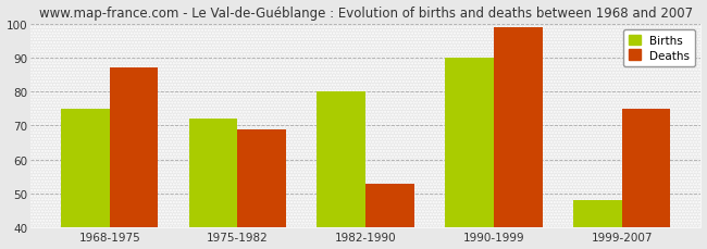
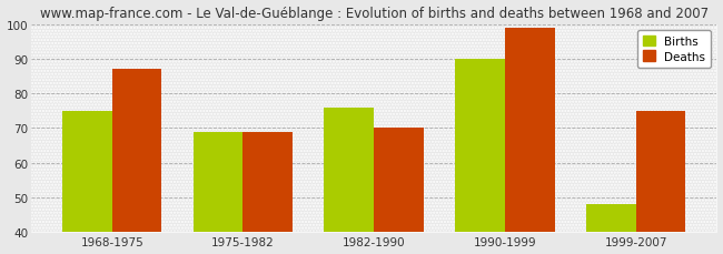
Births/1975-1982: 72 -> 69
Births/1982-1990: 80 -> 76
Deaths/1982-1990: 53 -> 70
